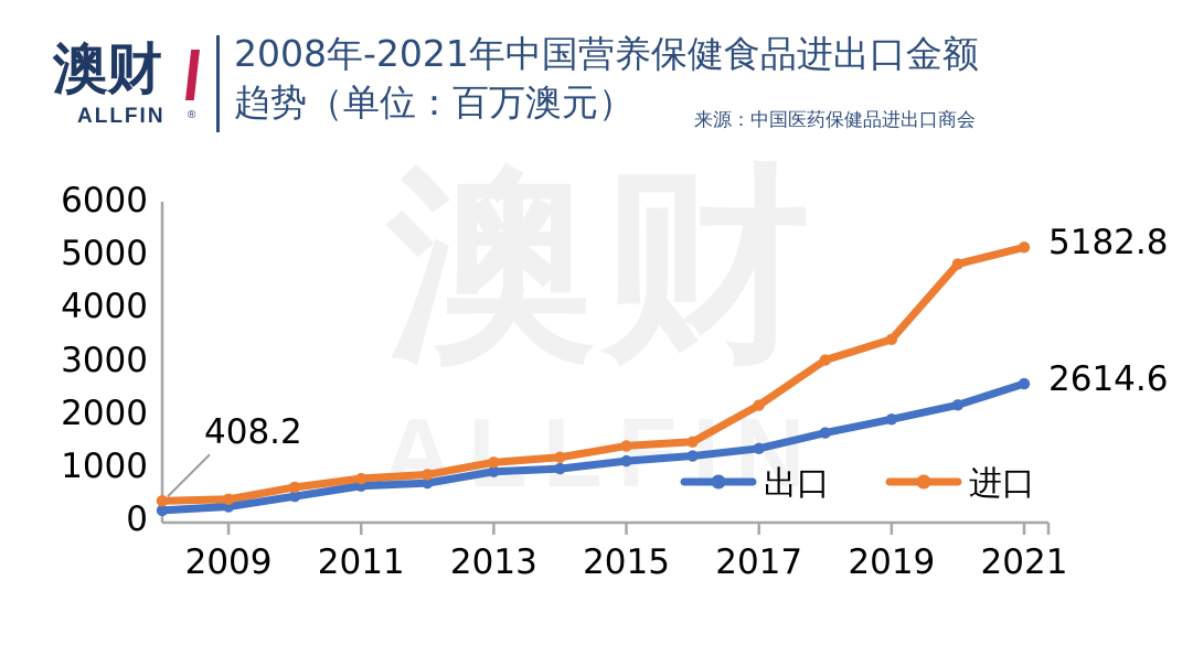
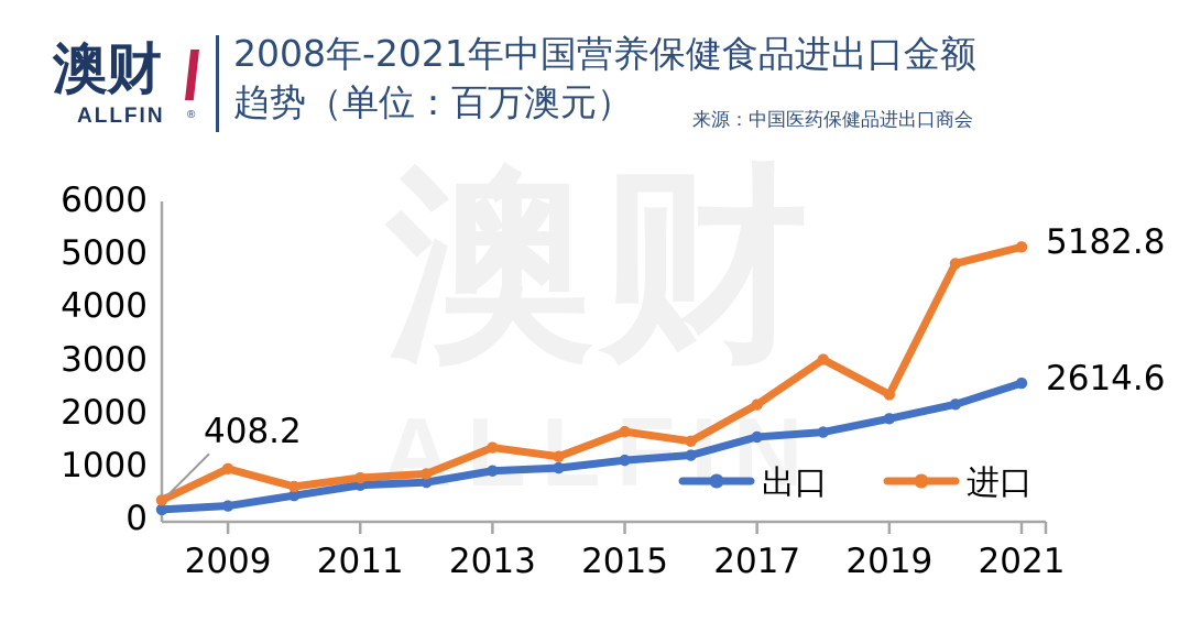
进口/2009: 400 -> 1000
进口/2013: 1100 -> 1400
进口/2015: 1400 -> 1700
出口/2017: 1400 -> 1600
进口/2019: 3400 -> 2400
